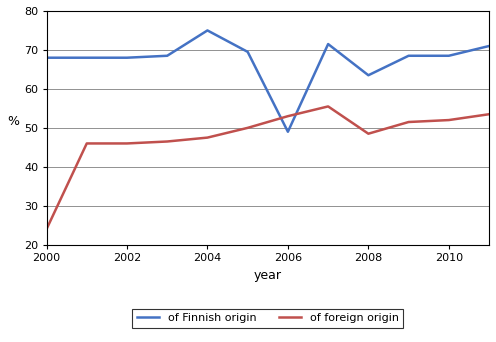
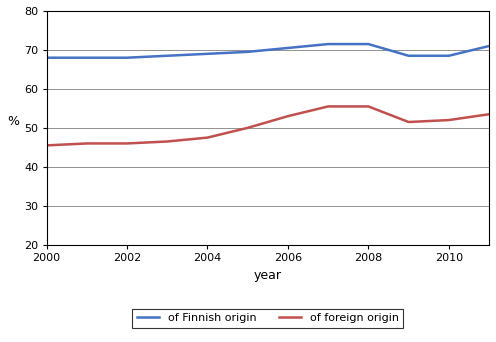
of foreign origin/2000: 24.0 -> 45.5
of Finnish origin/2004: 75.0 -> 69.0
of Finnish origin/2006: 49.0 -> 70.5
of Finnish origin/2008: 63.5 -> 71.5
of foreign origin/2008: 48.5 -> 55.5
